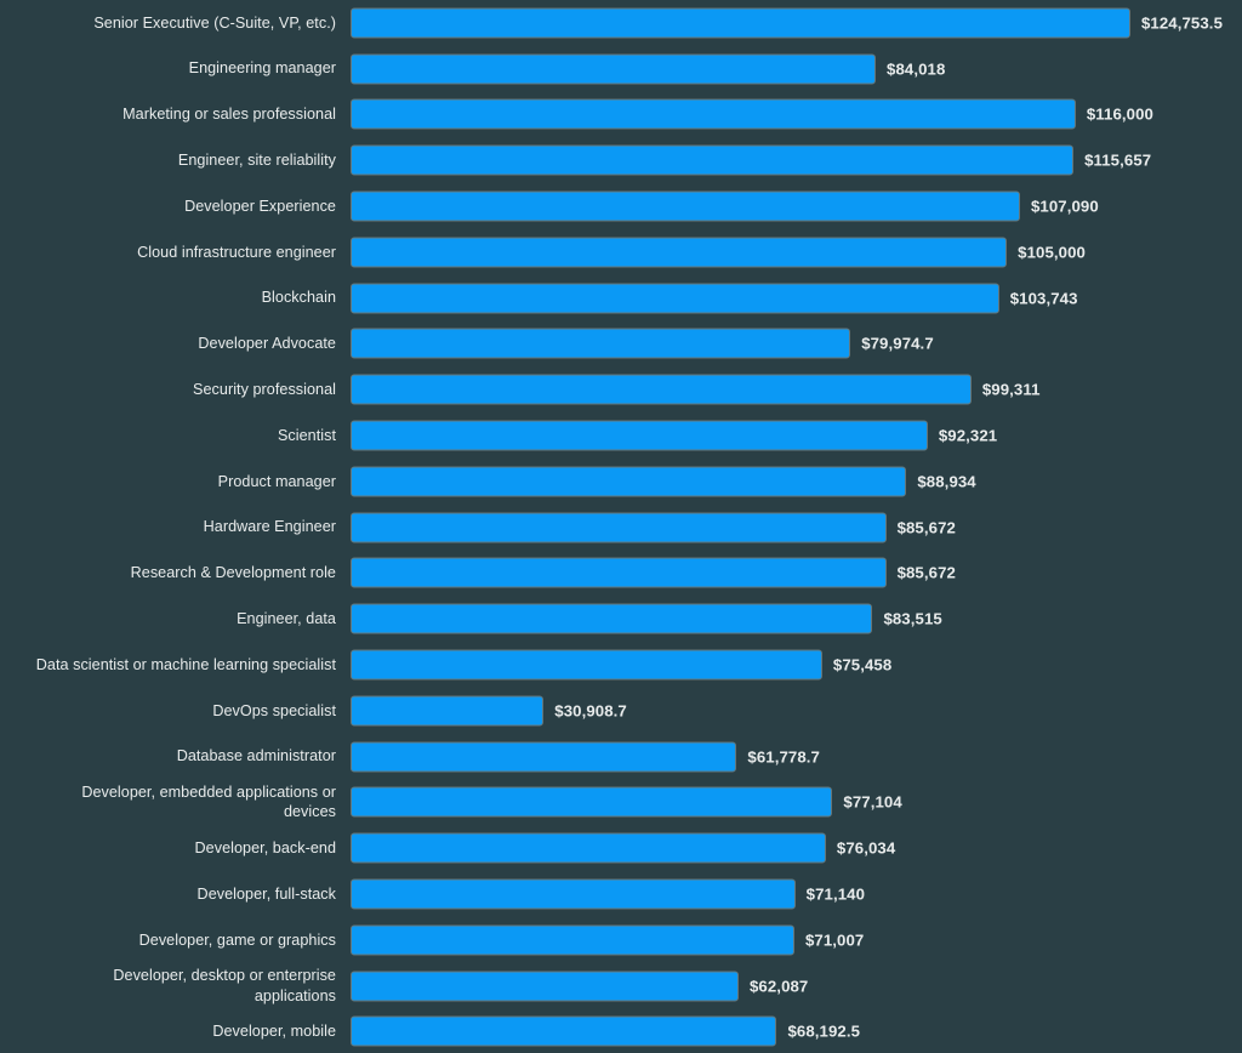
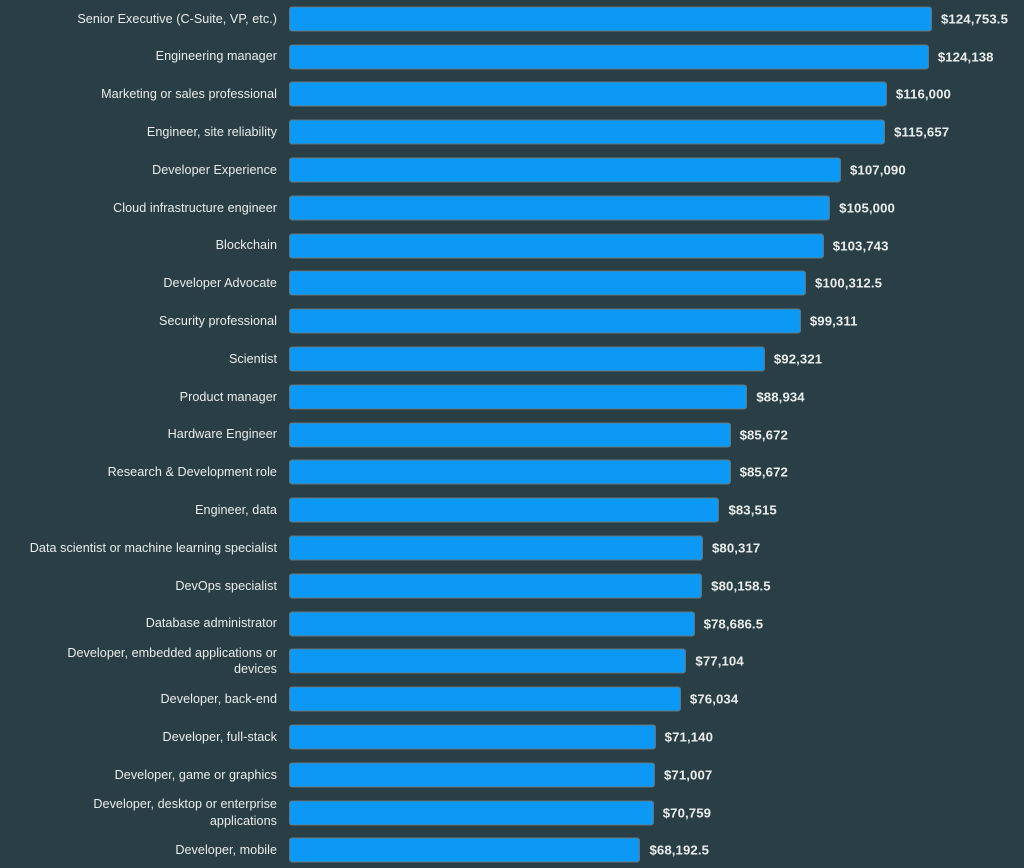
Engineering manager: $84,018 -> $124,138
Developer Advocate: $79,974.7 -> $100,312.5
Data scientist or machine learning specialist: $75,458 -> $80,317
DevOps specialist: $30,908.7 -> $80,158.5
Database administrator: $61,778.7 -> $78,686.5
Developer, desktop or enterprise applications: $62,087 -> $70,759
